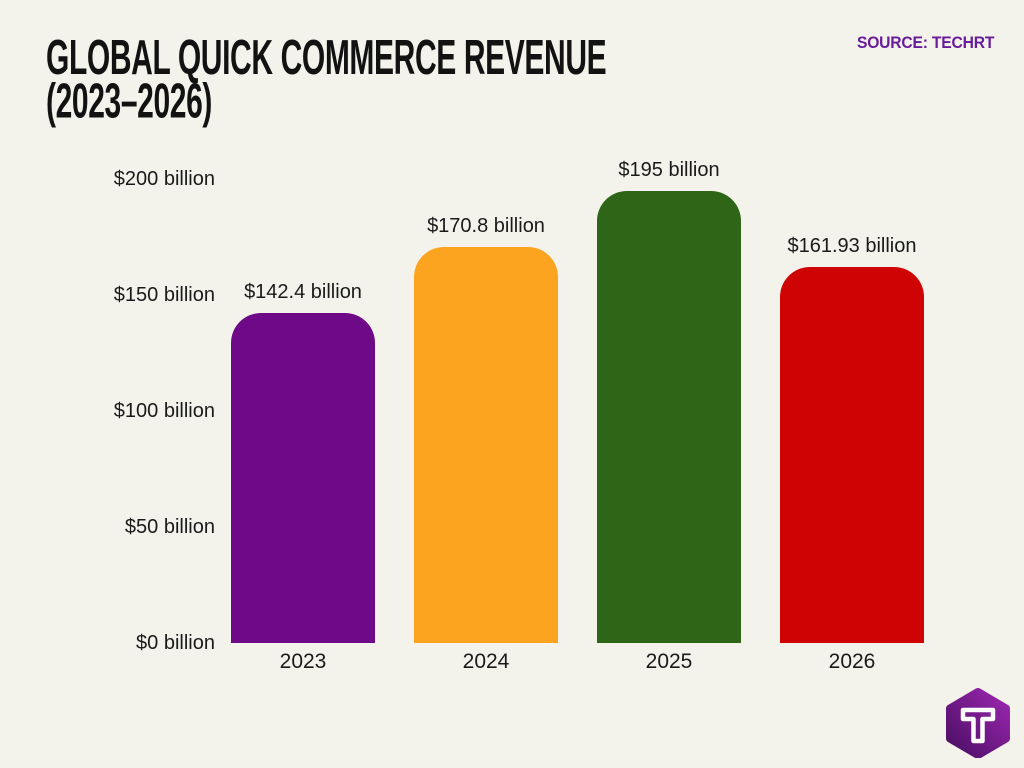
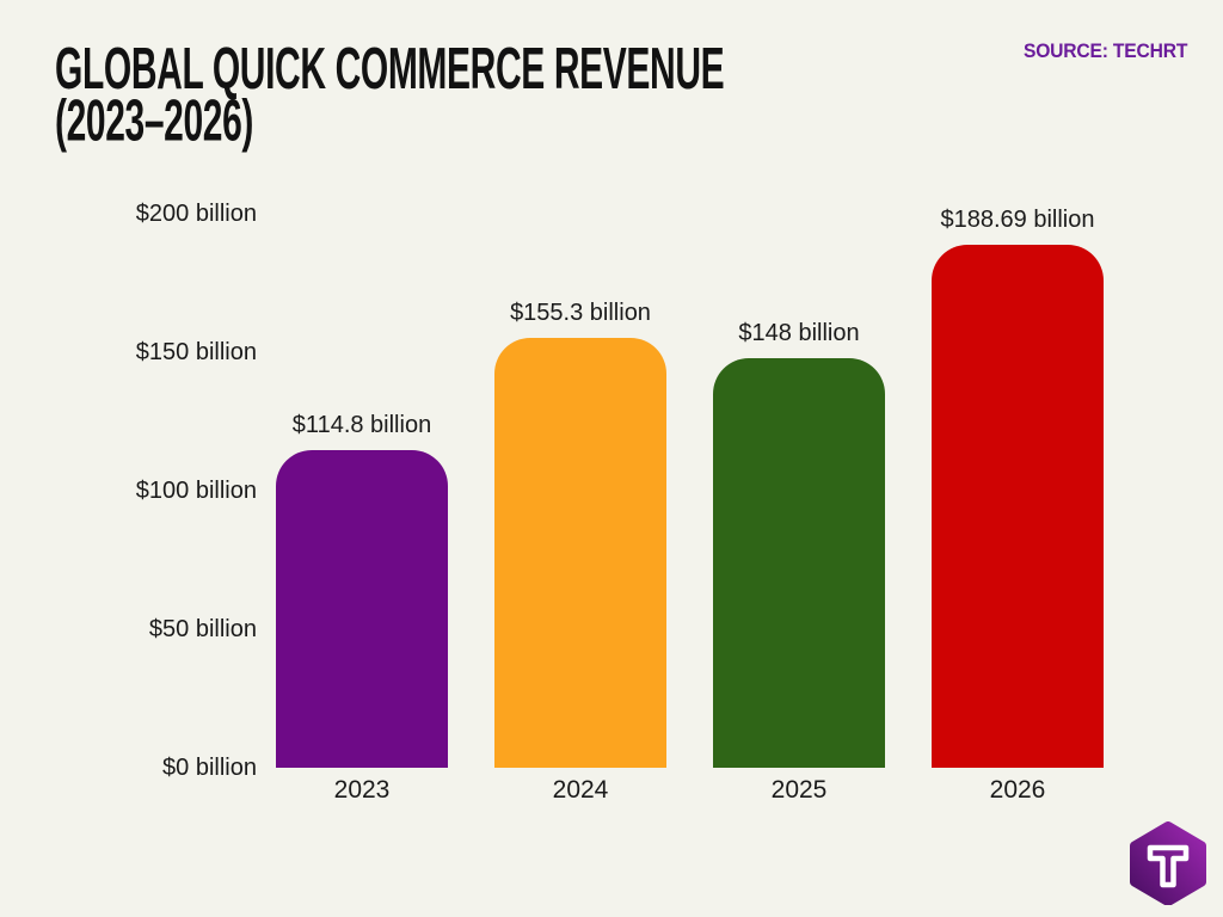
2023: $142.4 -> $114.8
2024: $170.8 -> $155.3
2025: $195 -> $148
2026: $161.93 -> $188.69
